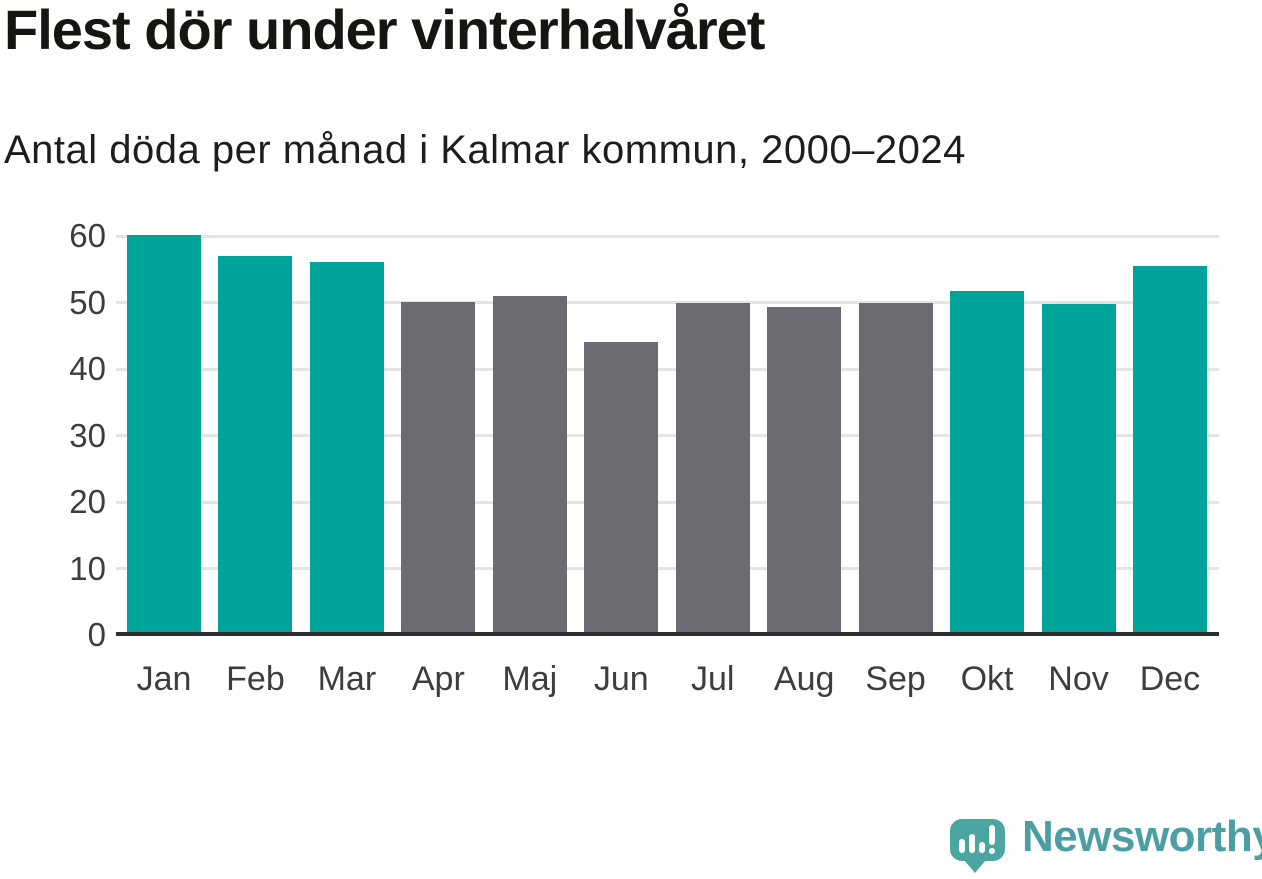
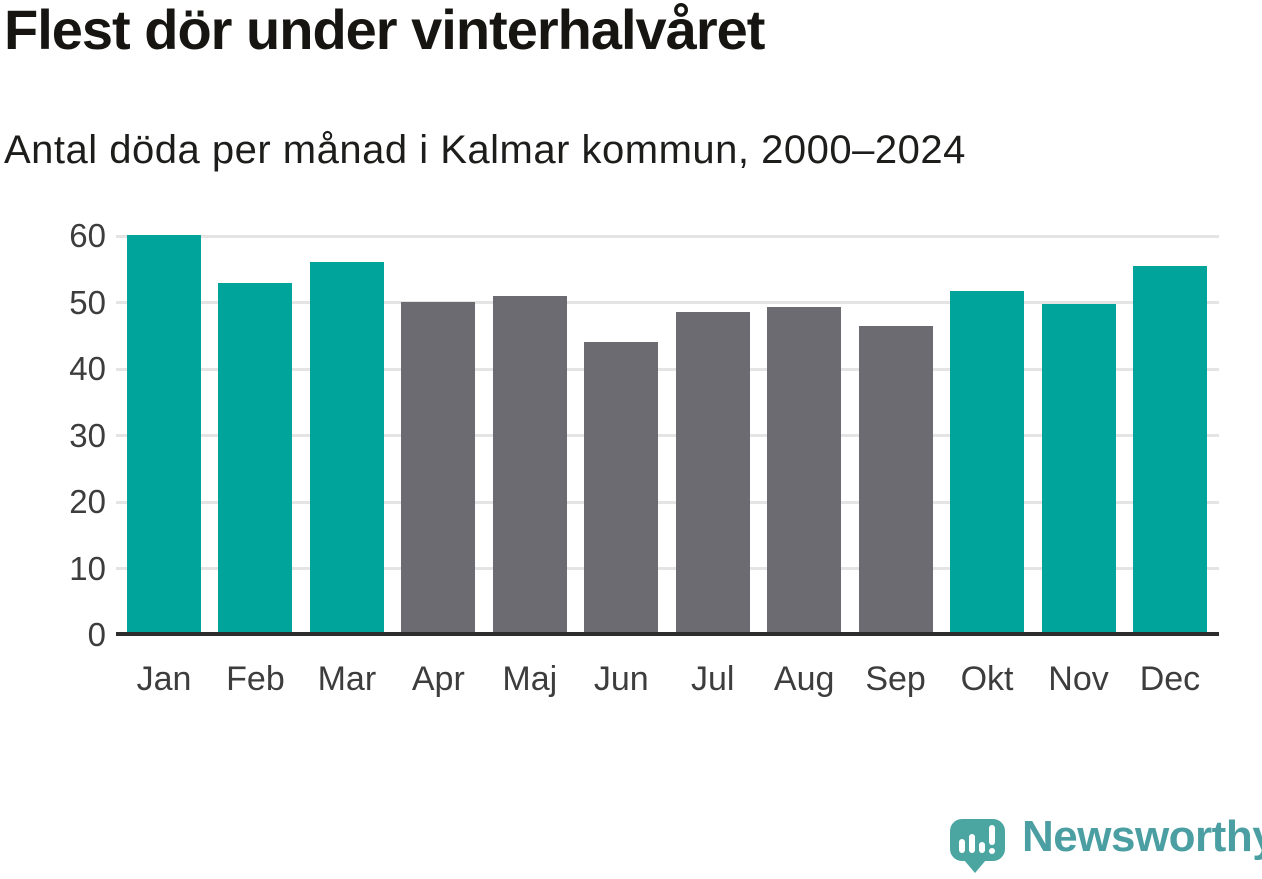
Feb: 57 -> 53
Jul: 50 -> 48
Sep: 50 -> 46
